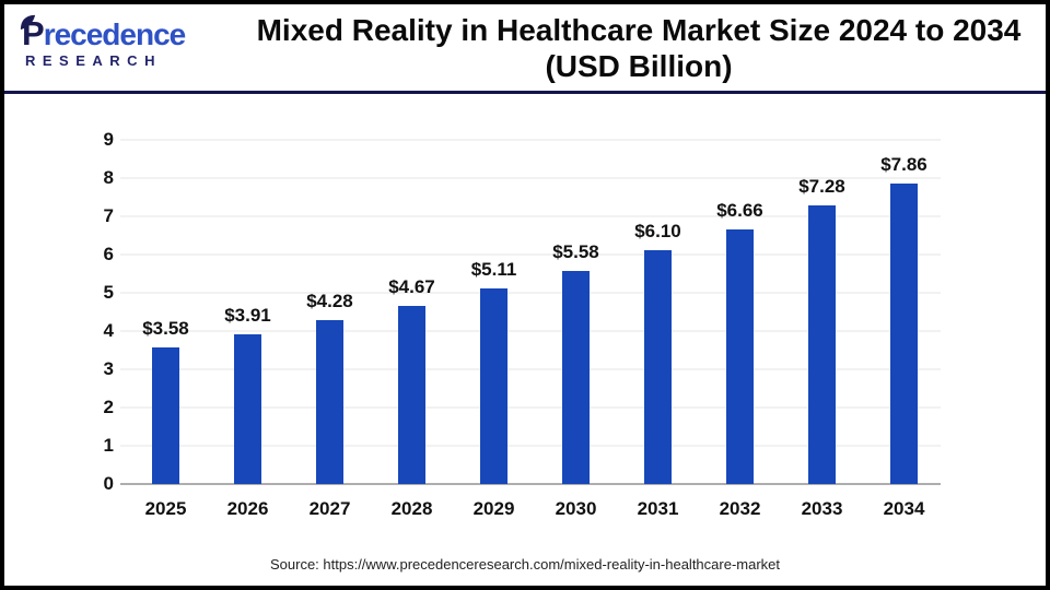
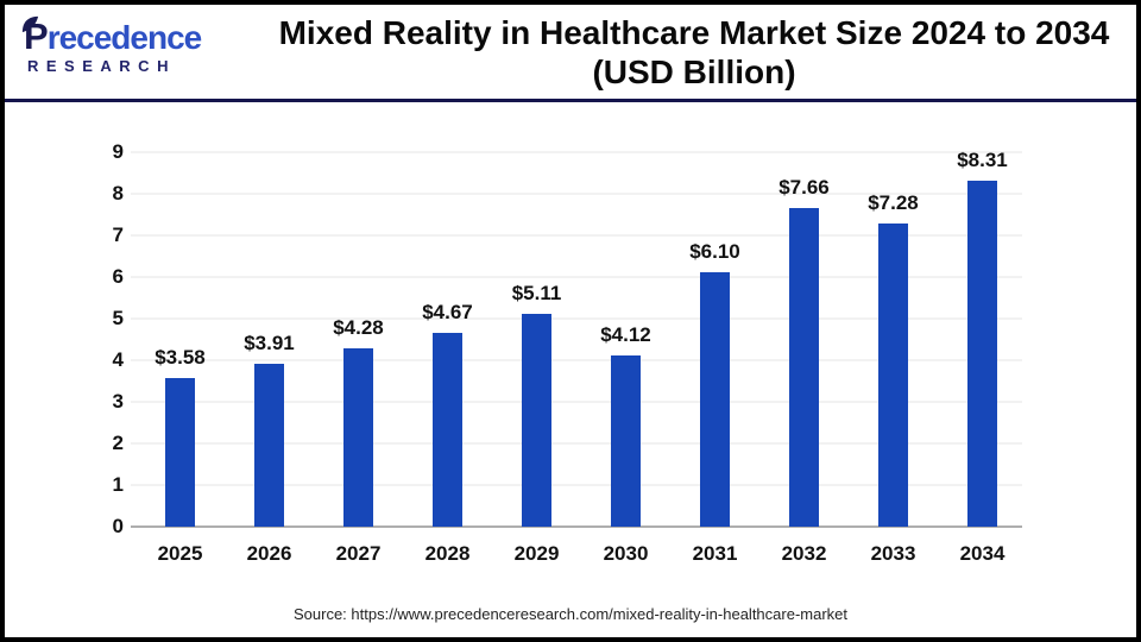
2030: $5.58 -> $4.12
2032: $6.66 -> $7.66
2034: $7.86 -> $8.31
